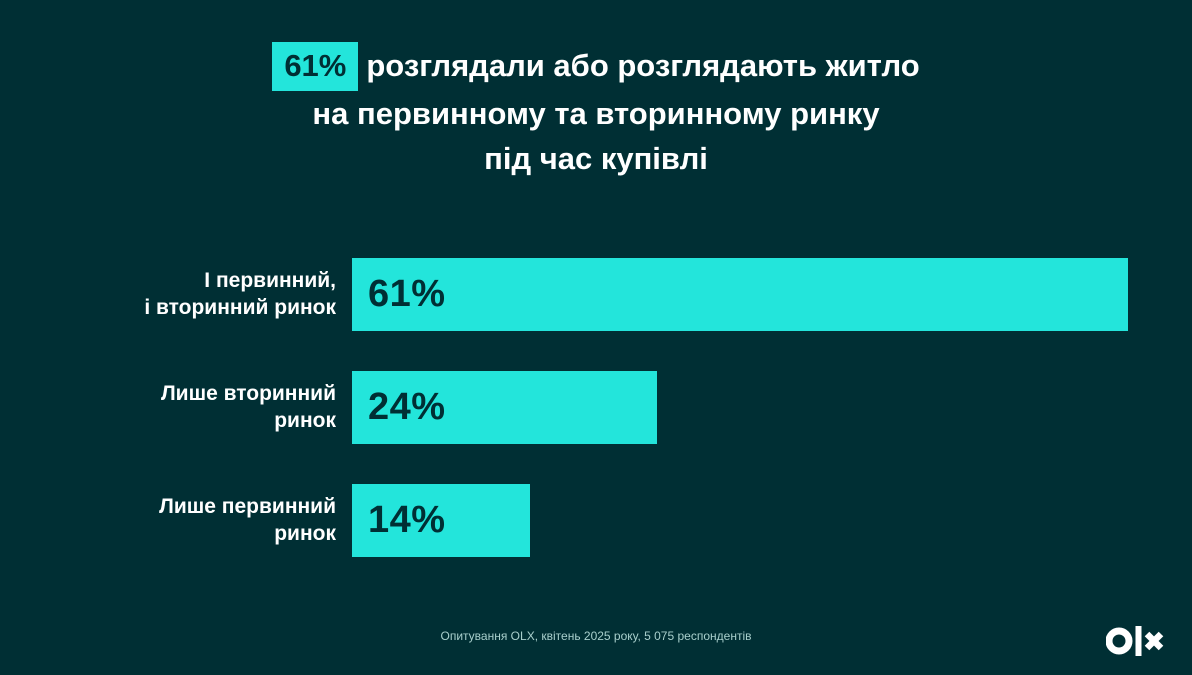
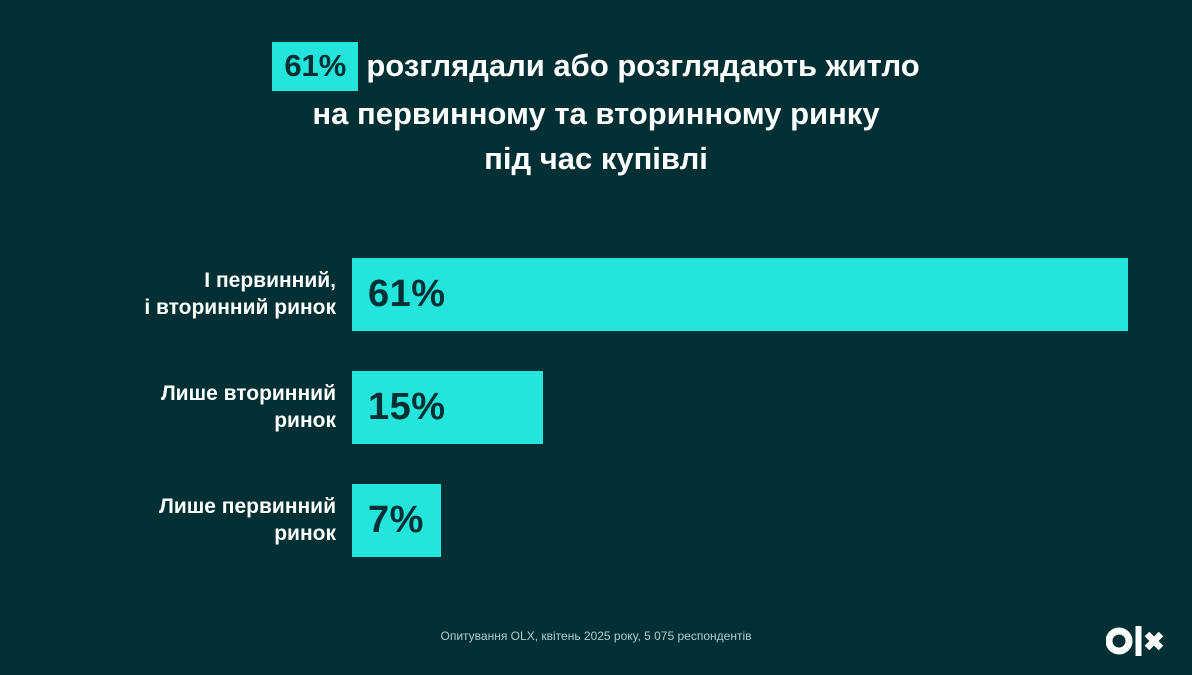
Лише вторинний ринок: 24% -> 15%
Лише первинний ринок: 14% -> 7%
